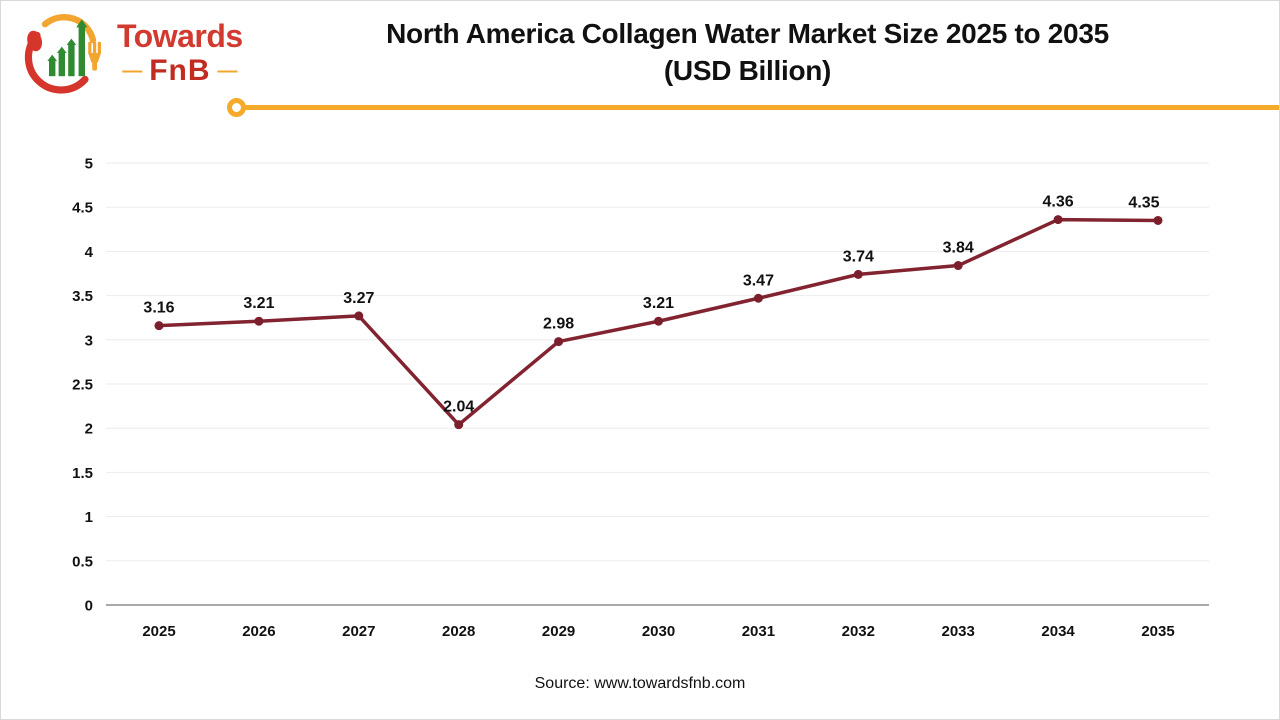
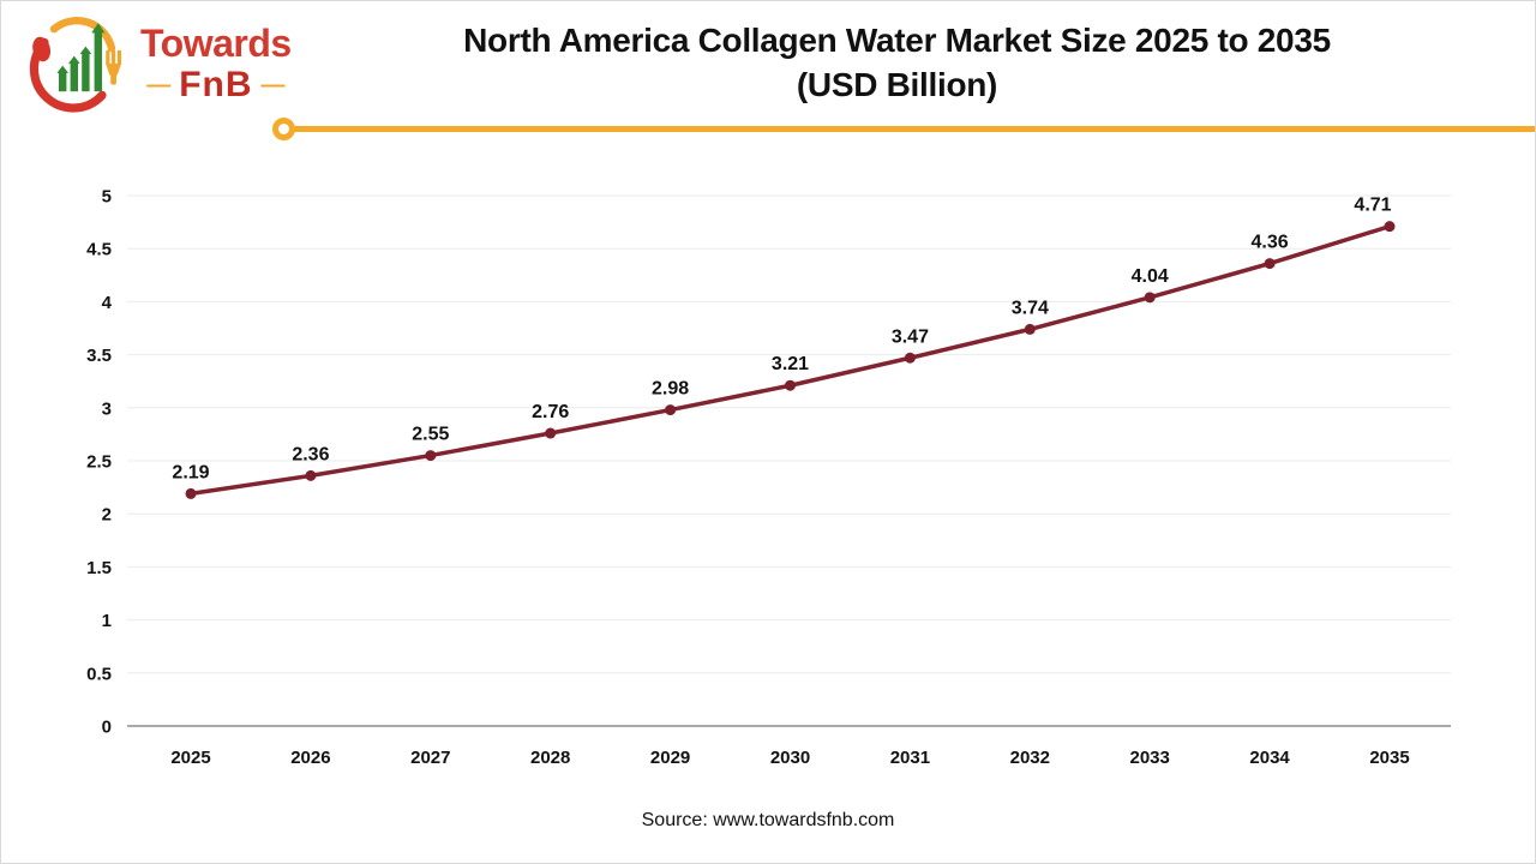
2025: 3.16 -> 2.19
2026: 3.21 -> 2.36
2027: 3.27 -> 2.55
2028: 2.04 -> 2.76
2033: 3.84 -> 4.04
2035: 4.35 -> 4.71
